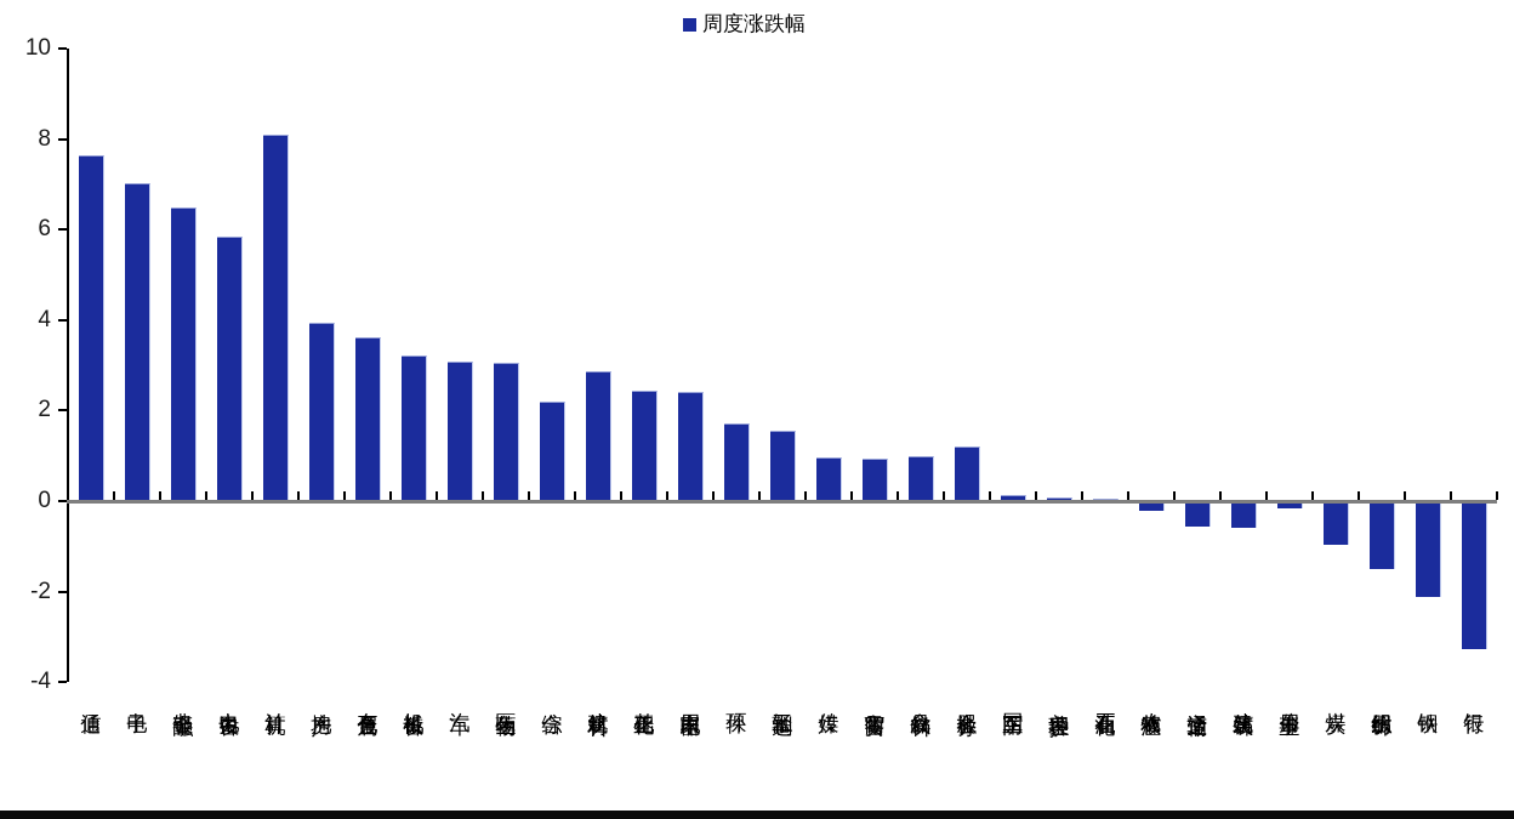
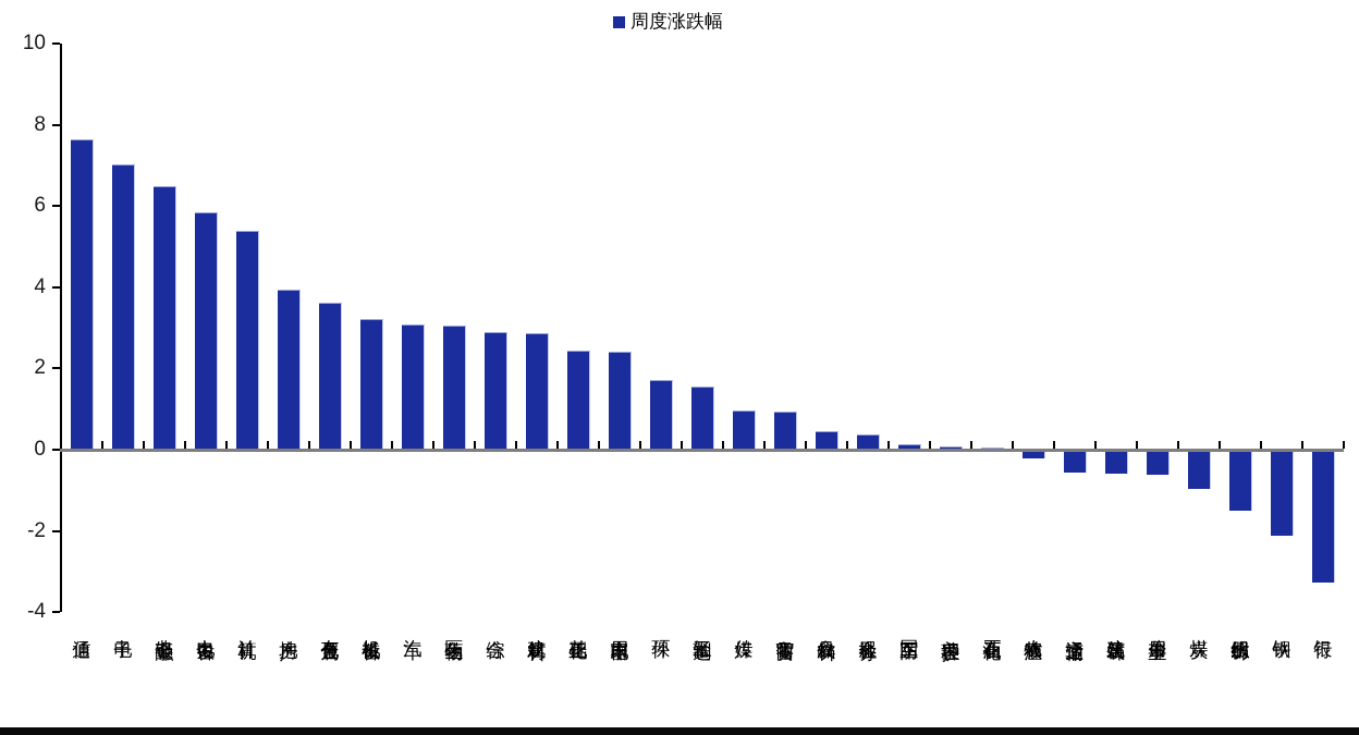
计算机: 8.1 -> 5.4
综合: 2.2 -> 2.9
食品饮料: 1.0 -> 0.5
社会服务: 1.2 -> 0.4
公用事业: -0.1 -> -0.6
